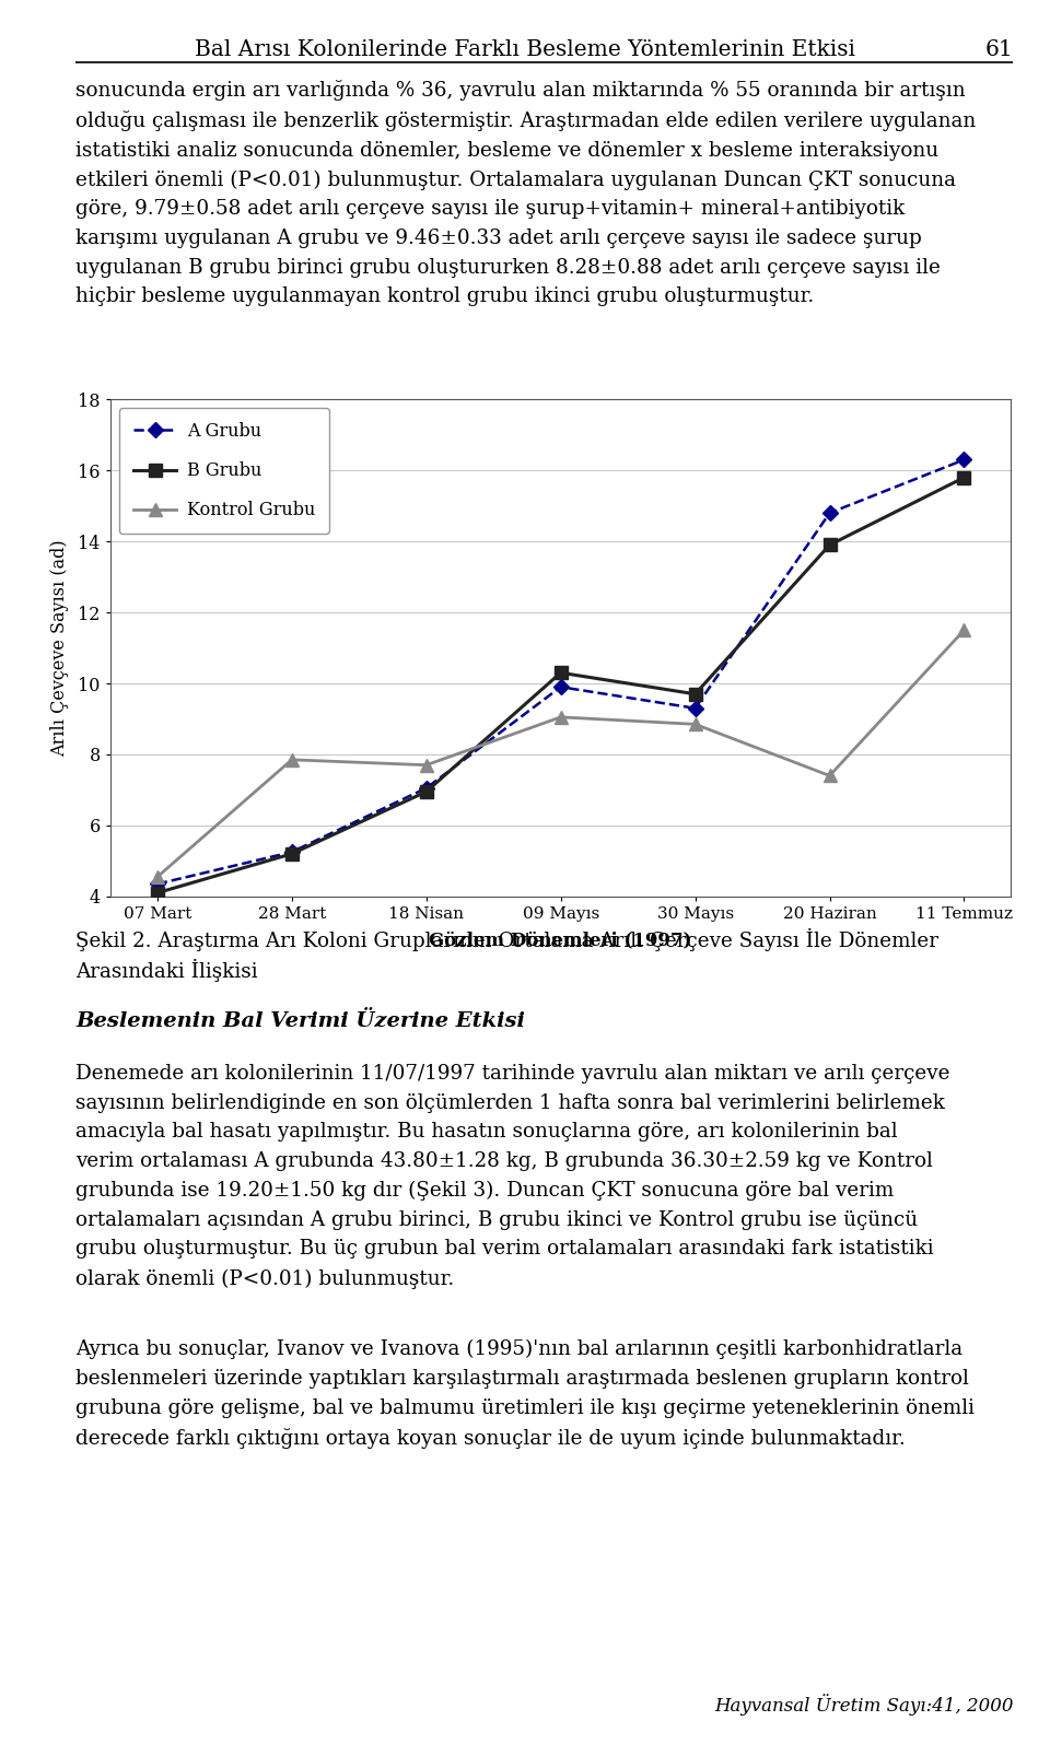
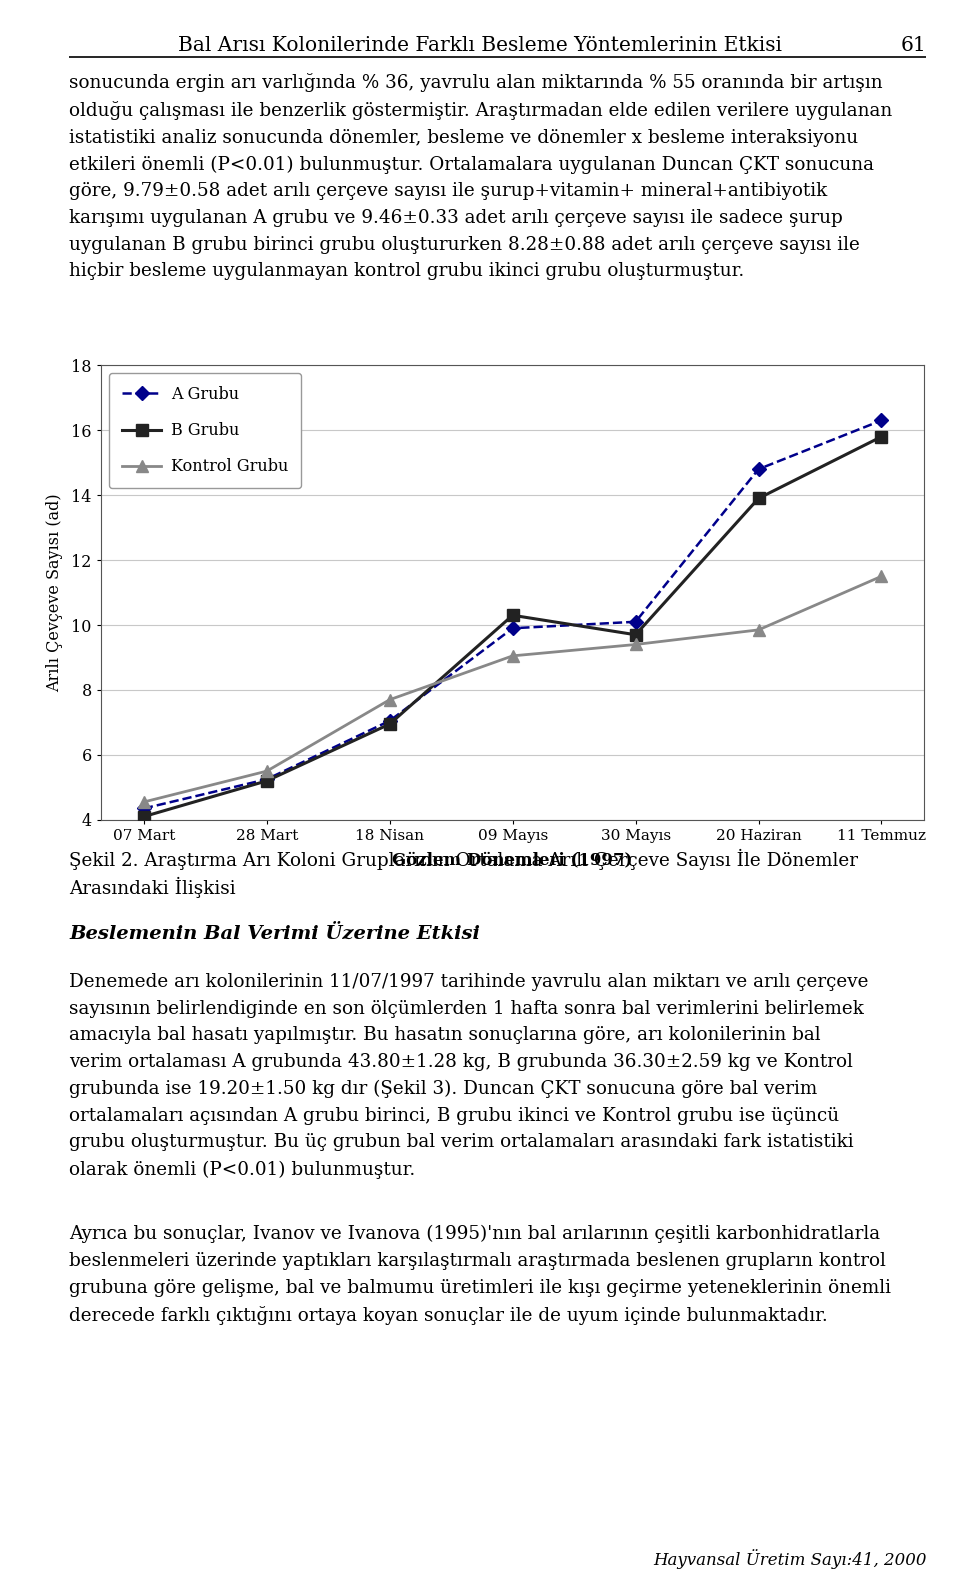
Kontrol Grubu/28 Mart: 7.85 -> 5.50
A Grubu/30 Mayıs: 9.30 -> 10.10
Kontrol Grubu/30 Mayıs: 8.85 -> 9.40
Kontrol Grubu/20 Haziran: 7.40 -> 9.85
